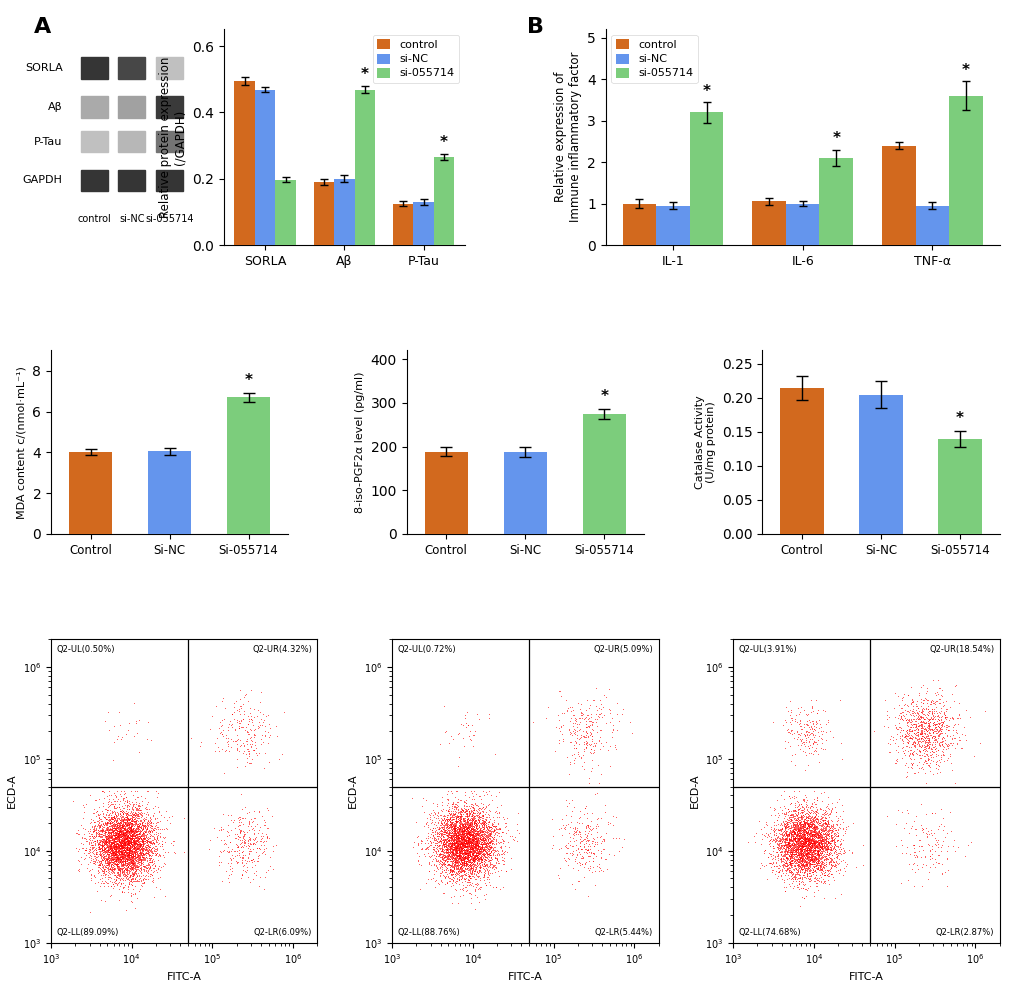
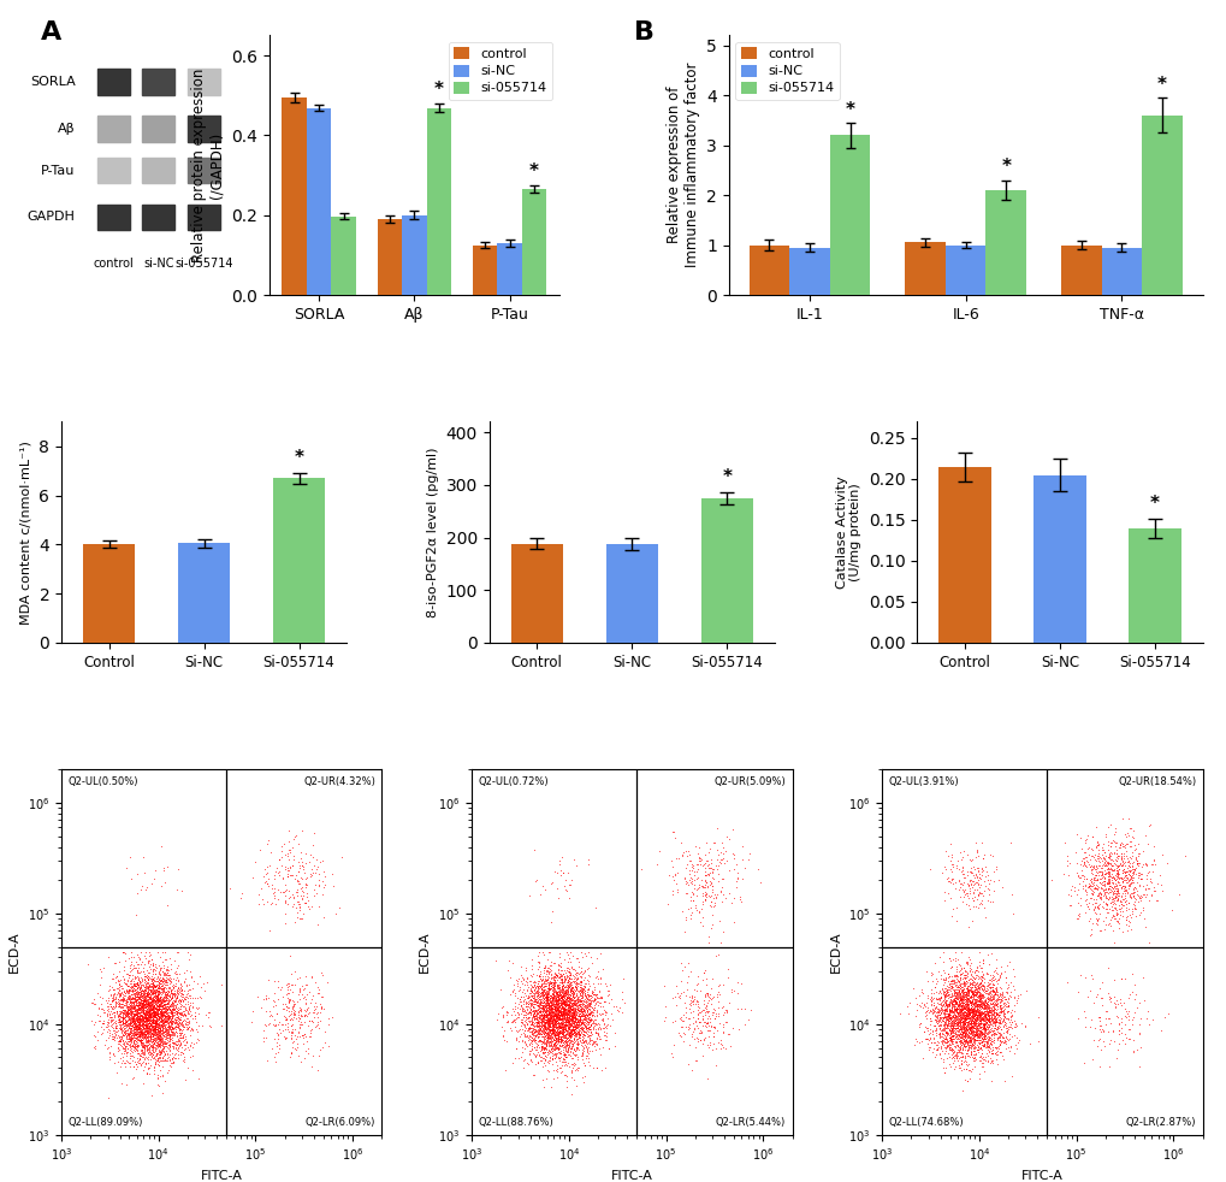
control/TNF-α: 2.40 -> 1.00
